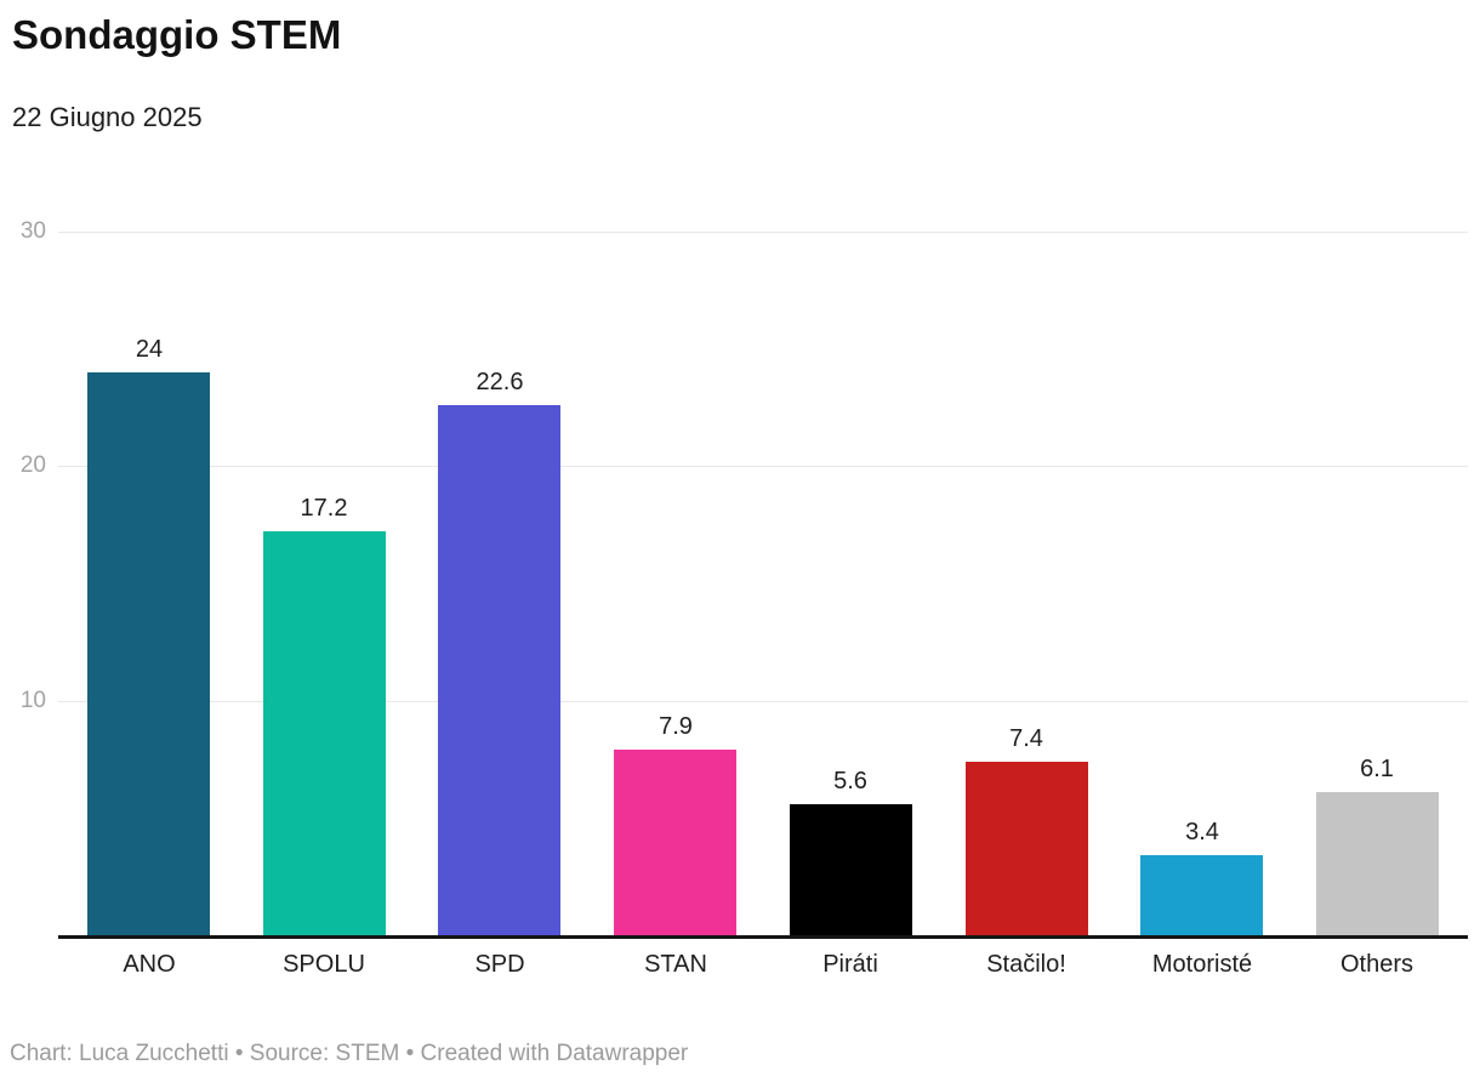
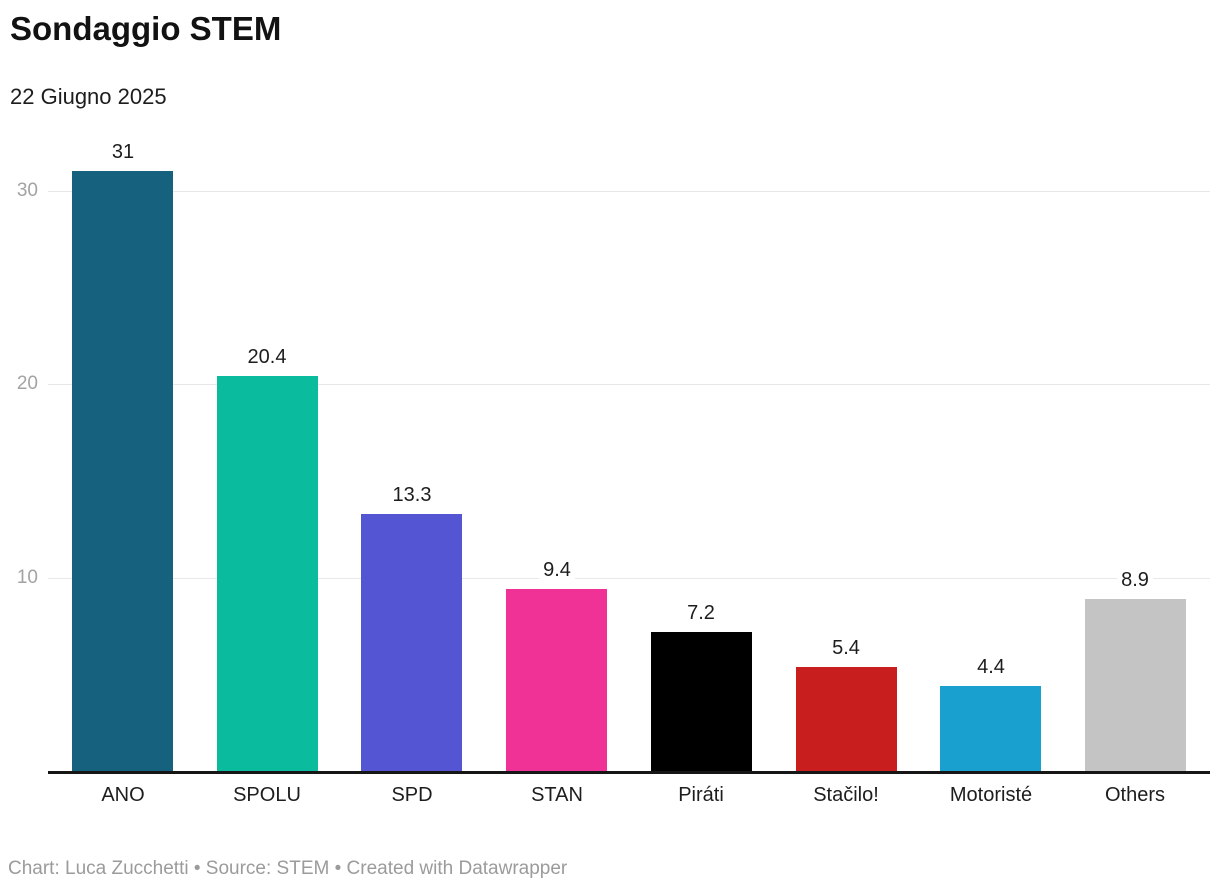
ANO: 24 -> 31
SPOLU: 17.2 -> 20.4
SPD: 22.6 -> 13.3
STAN: 7.9 -> 9.4
Piráti: 5.6 -> 7.2
Stačilo!: 7.4 -> 5.4
Motoristé: 3.4 -> 4.4
Others: 6.1 -> 8.9
